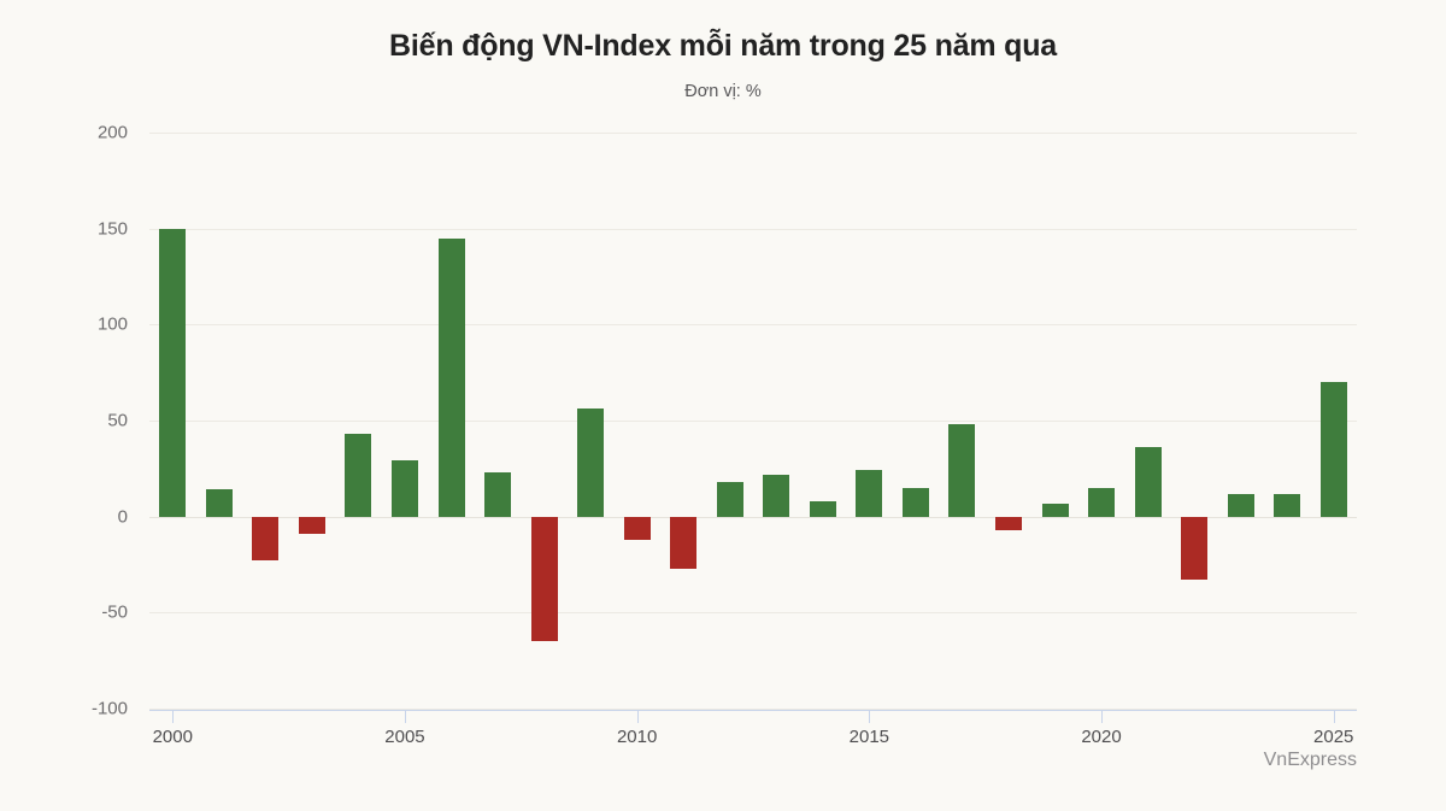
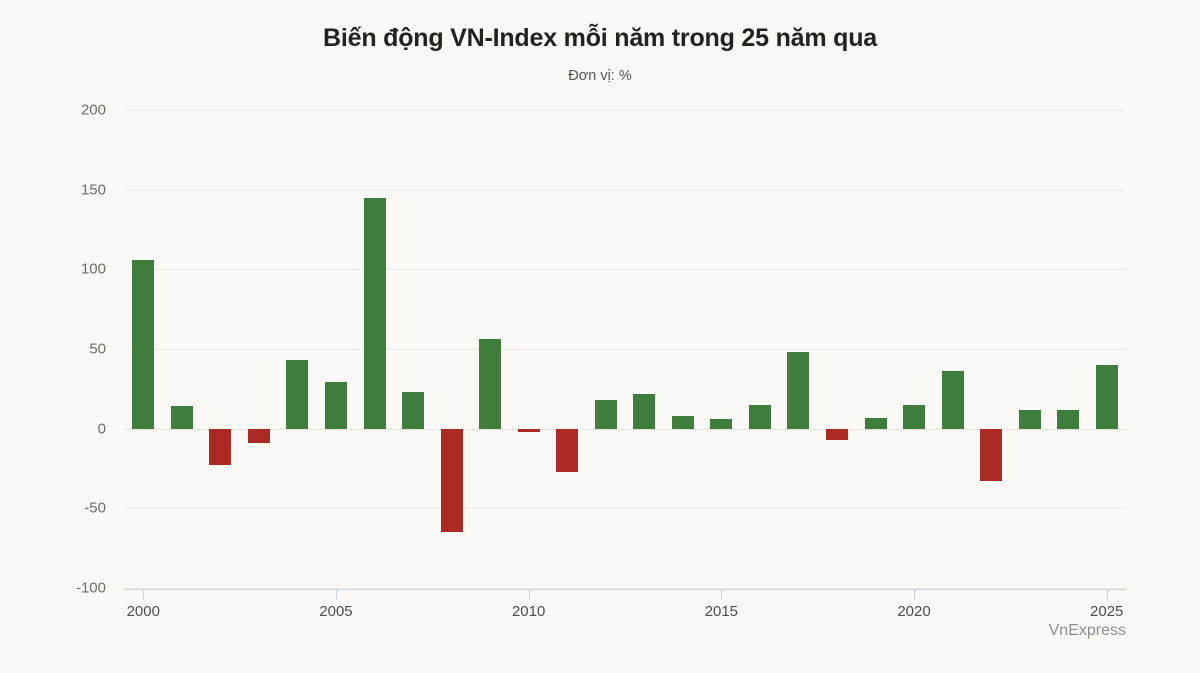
2000: 150 -> 106
2010: -12 -> -2
2015: 24 -> 6
2025: 70 -> 40
